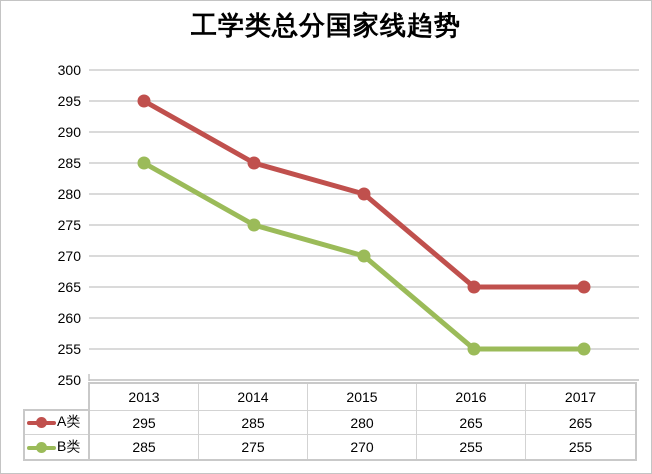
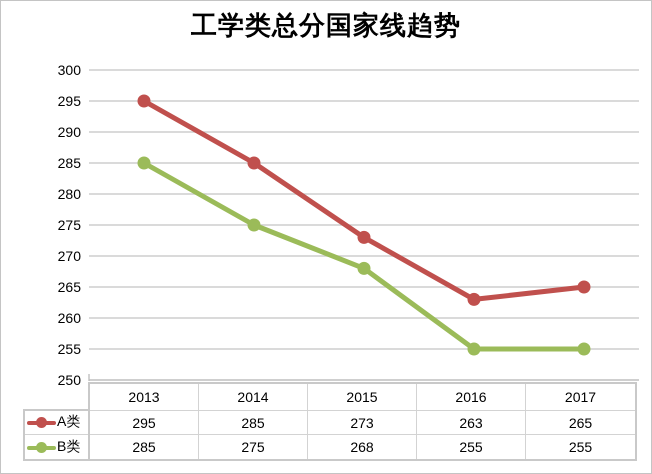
A类/2015: 280 -> 273
B类/2015: 270 -> 268
A类/2016: 265 -> 263
